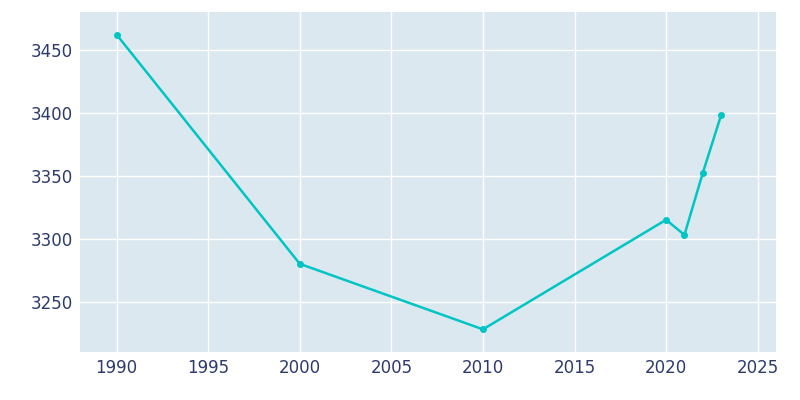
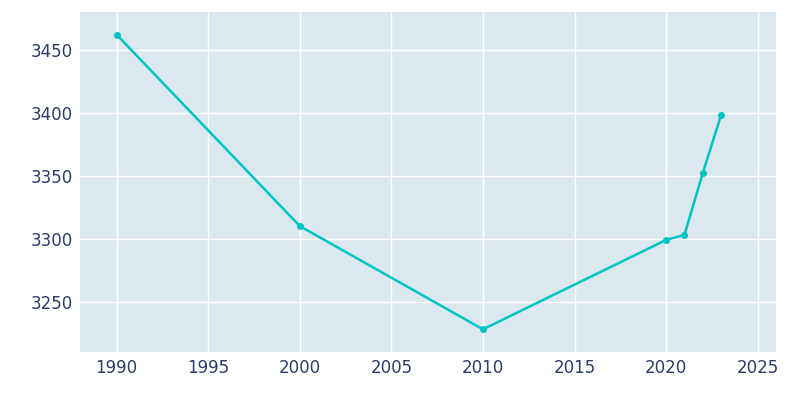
2000: 3280 -> 3310
2020: 3315 -> 3299
